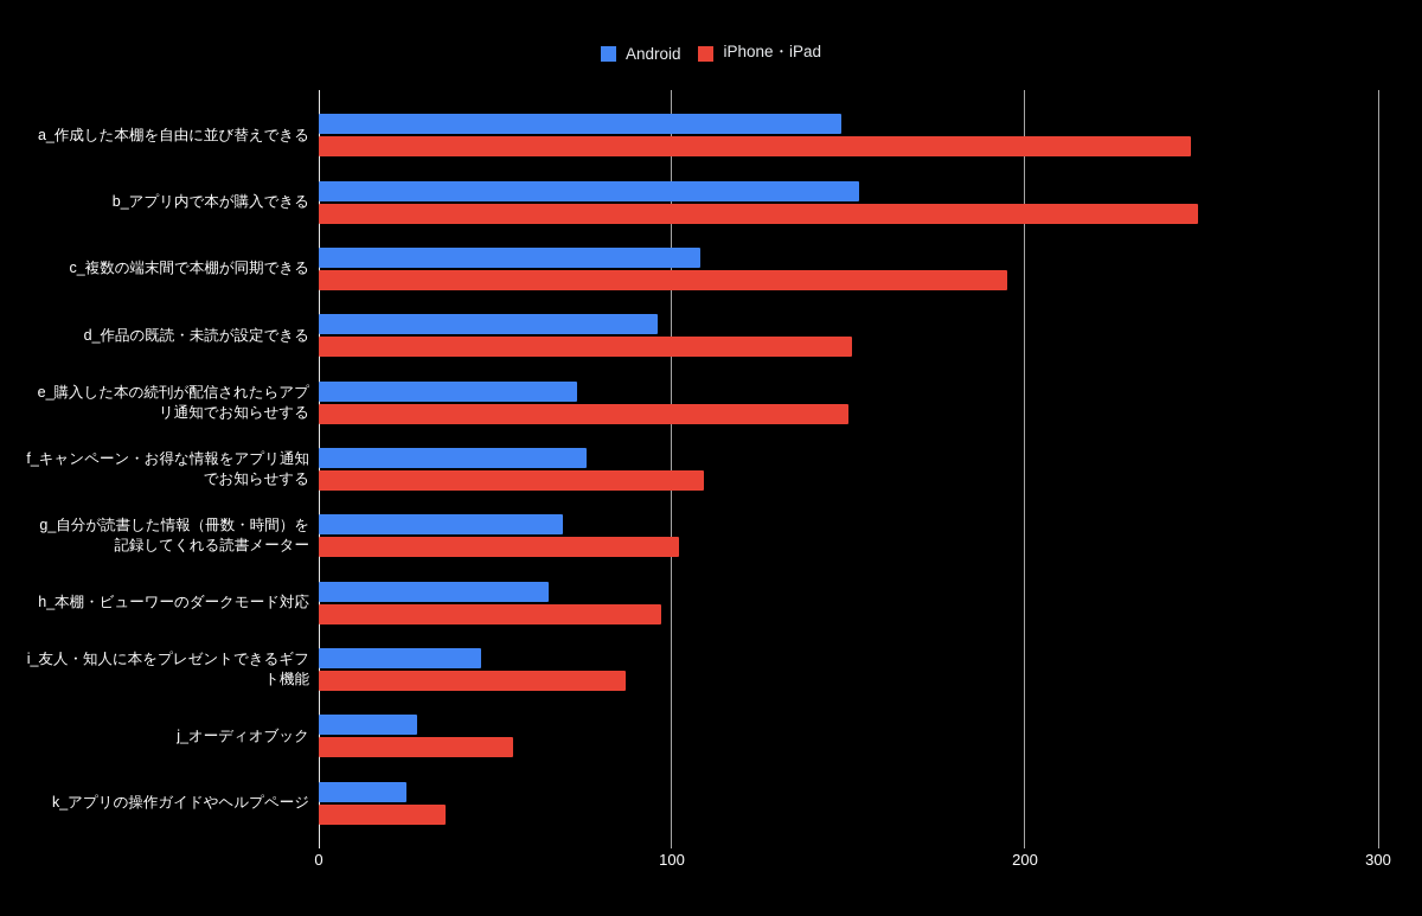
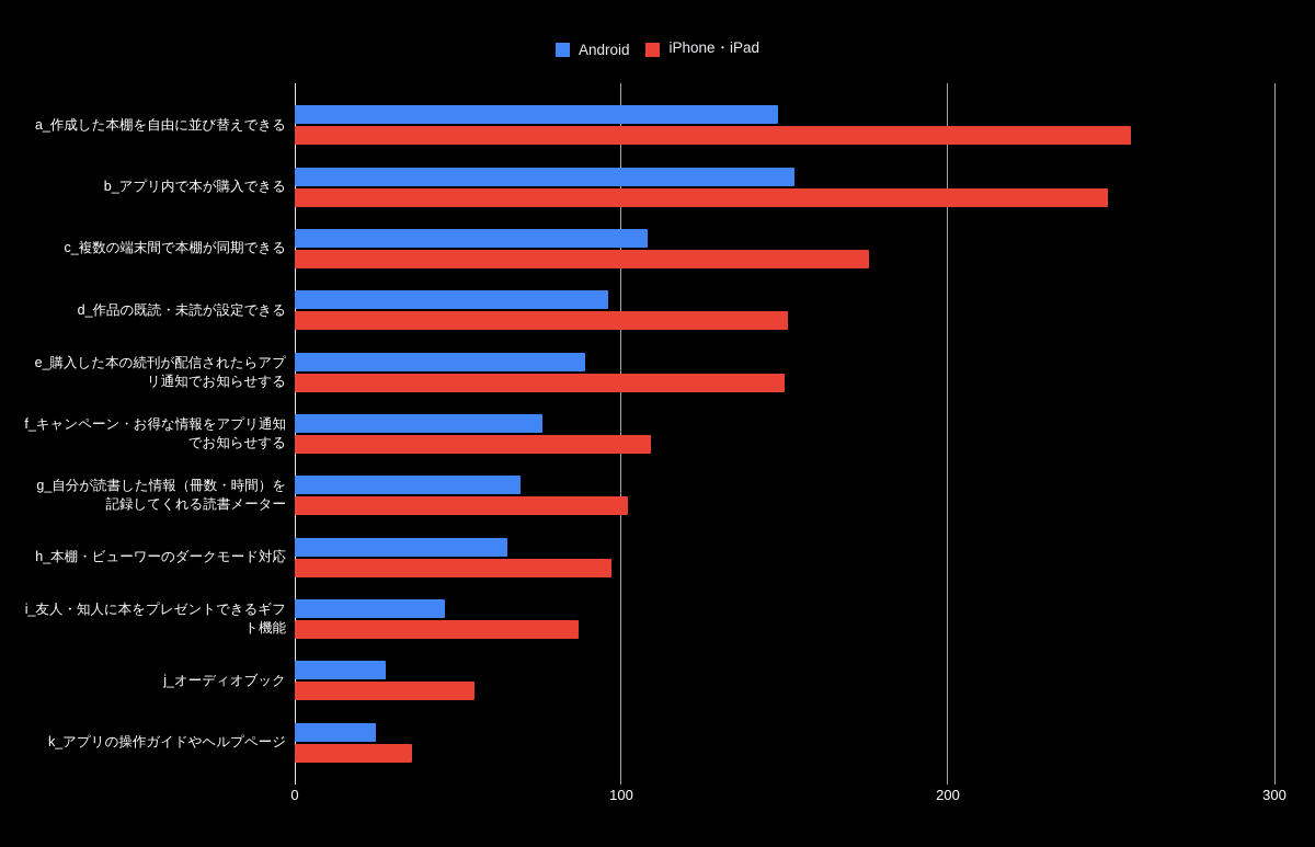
iPhone・iPad/a_作成した本棚を自由に並び替えできる: 247 -> 256
iPhone・iPad/c_複数の端末間で本棚が同期できる: 195 -> 176
Android/e_購入した本の続刊が配信されたらアプリ通知でお知らせする: 73 -> 89
